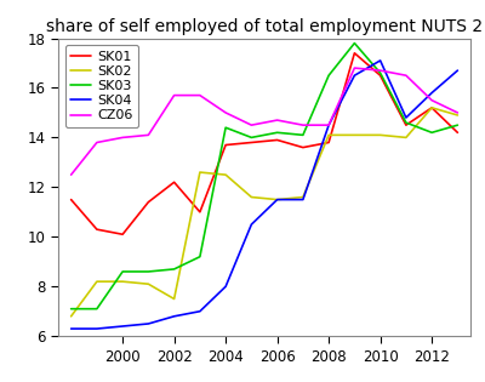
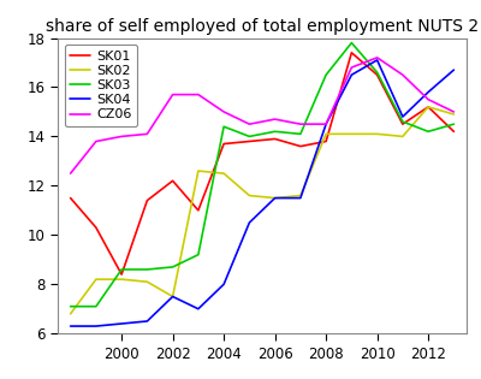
SK01/2000: 10.1 -> 8.4
SK04/2002: 6.8 -> 7.5
CZ06/2010: 16.7 -> 17.2
